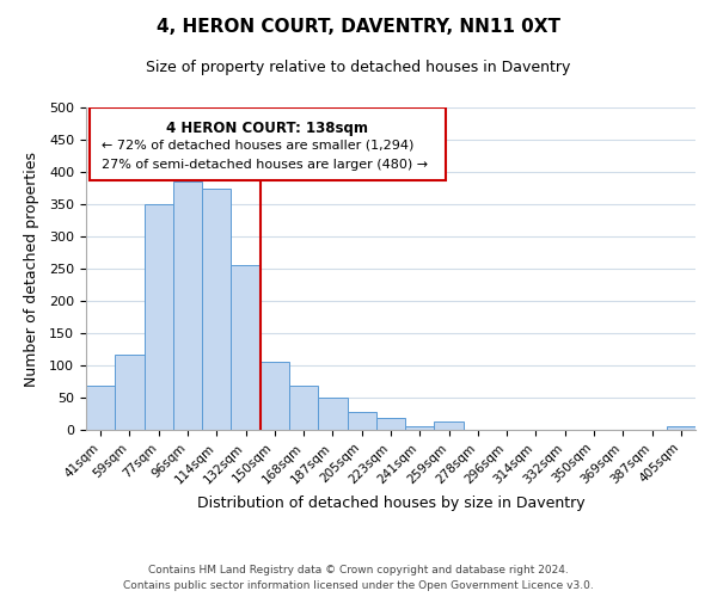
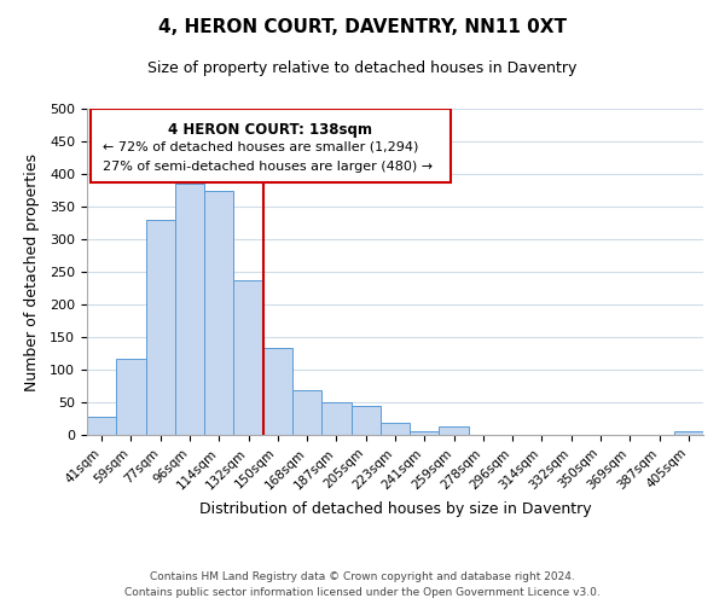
41sqm: 68 -> 28
77sqm: 350 -> 330
132sqm: 256 -> 237
150sqm: 106 -> 133
205sqm: 28 -> 45
